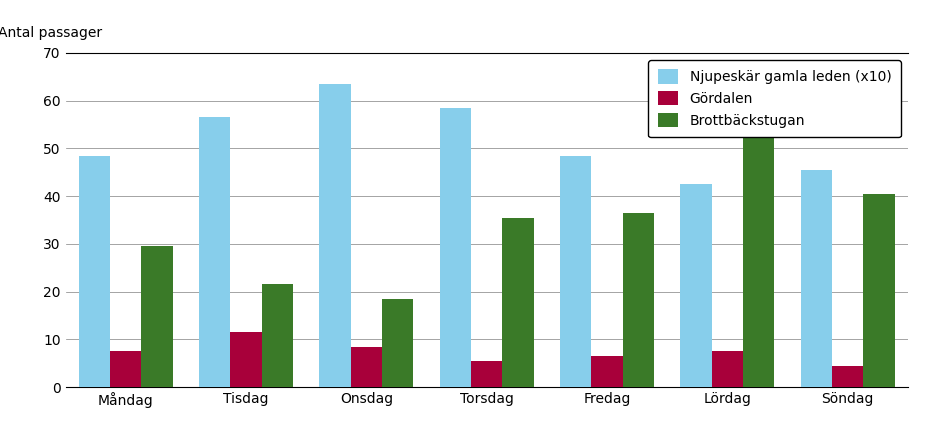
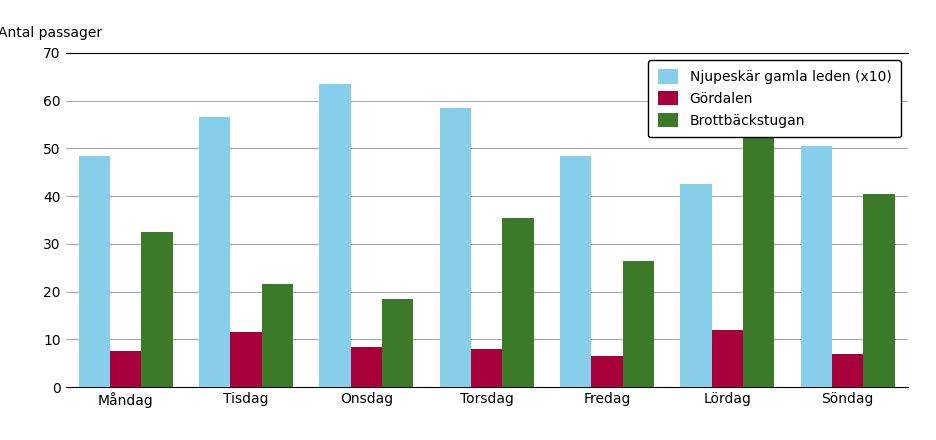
Brottbäckstugan/Måndag: 29.5 -> 32.5
Gördalen/Torsdag: 5.5 -> 8.0
Brottbäckstugan/Fredag: 36.5 -> 26.5
Gördalen/Lördag: 7.5 -> 12.0
Njupeskär gamla leden (x10)/Söndag: 45.5 -> 50.5
Gördalen/Söndag: 4.5 -> 7.0
